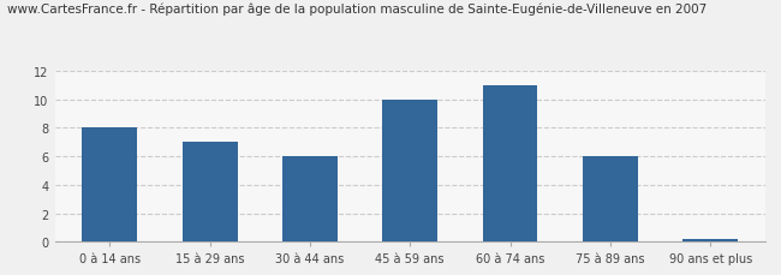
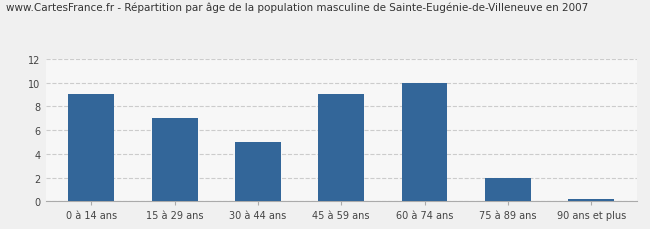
0 à 14 ans: 8.0 -> 9.0
30 à 44 ans: 6.0 -> 5.0
45 à 59 ans: 10.0 -> 9.0
60 à 74 ans: 11.0 -> 10.0
75 à 89 ans: 6.0 -> 2.0
